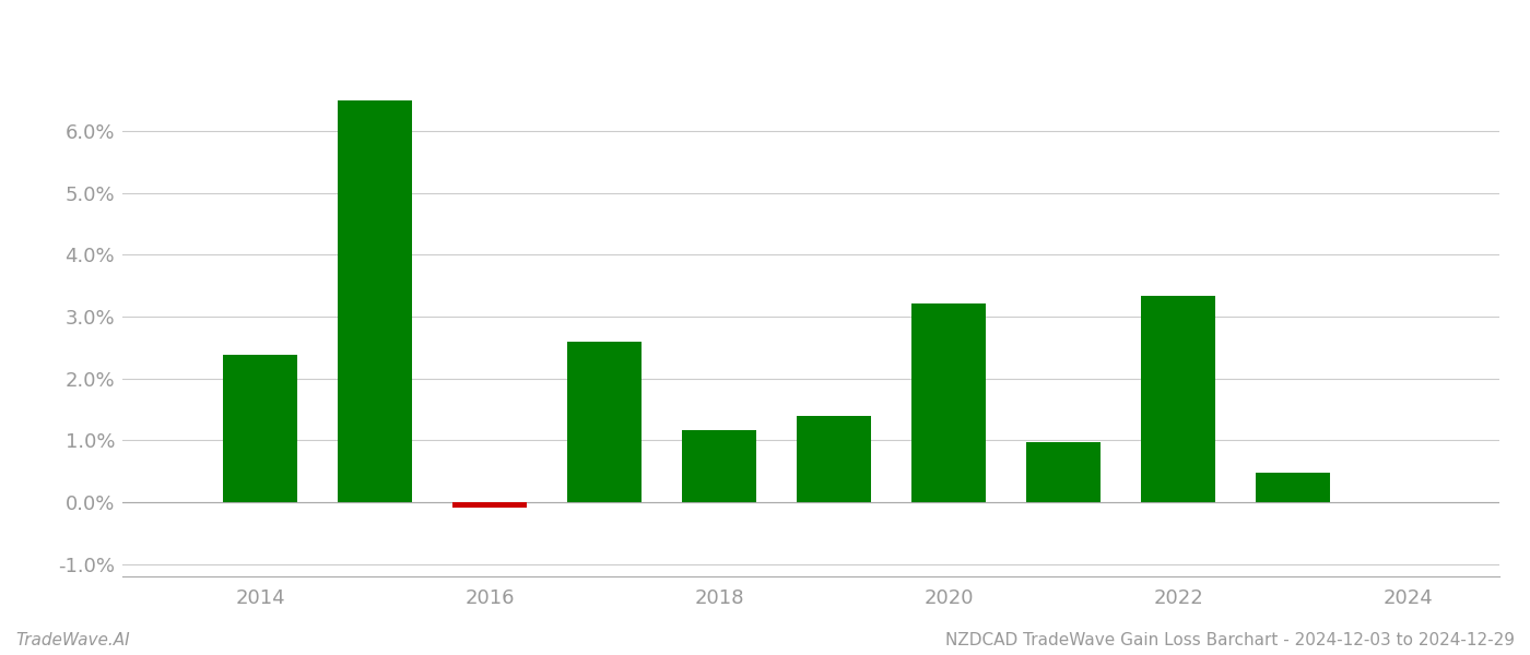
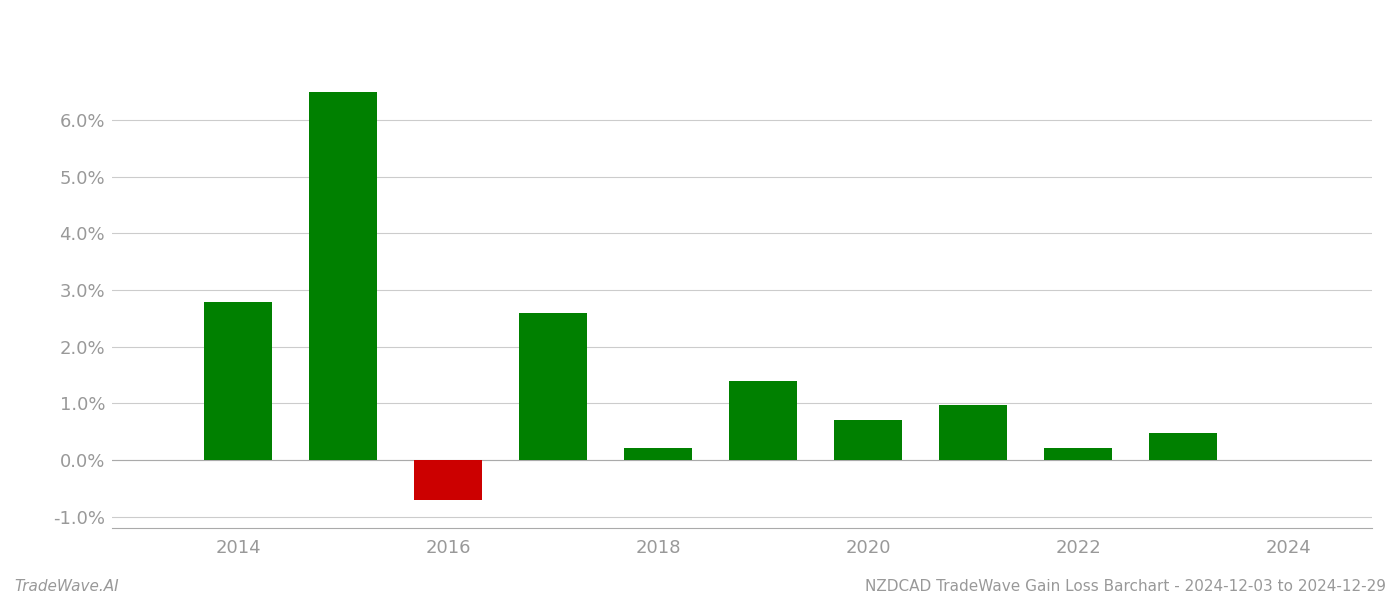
2014: 2.38% -> 2.78%
2016: -0.08% -> -0.70%
2018: 1.16% -> 0.22%
2020: 3.22% -> 0.70%
2022: 3.34% -> 0.22%
